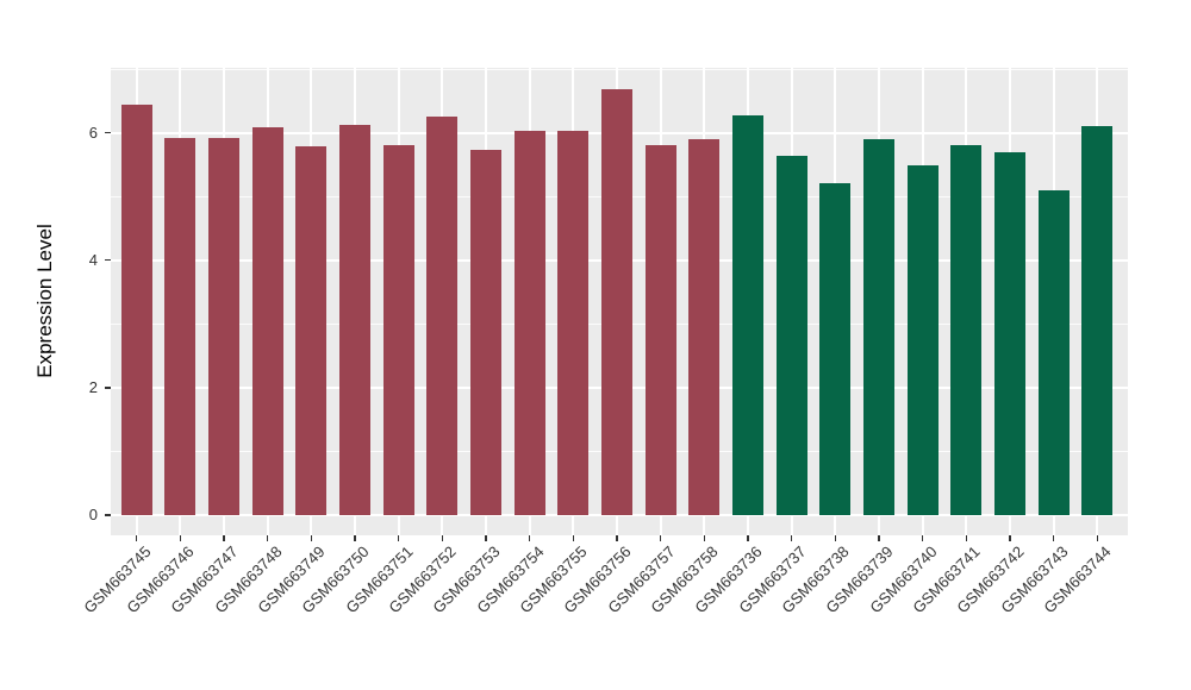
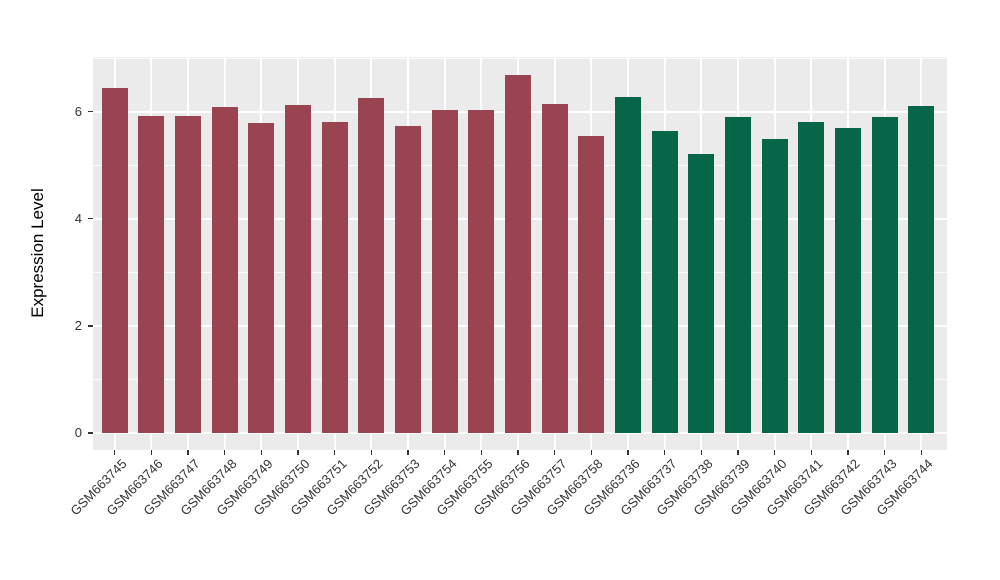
GSM663757: 5.8 -> 6.1
GSM663758: 5.9 -> 5.5
GSM663743: 5.1 -> 5.9
